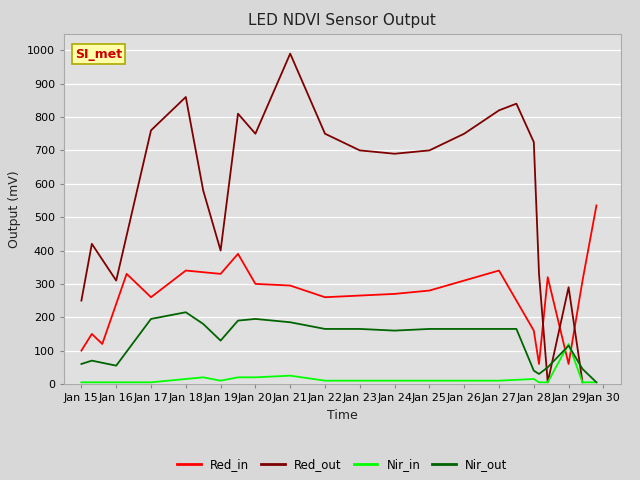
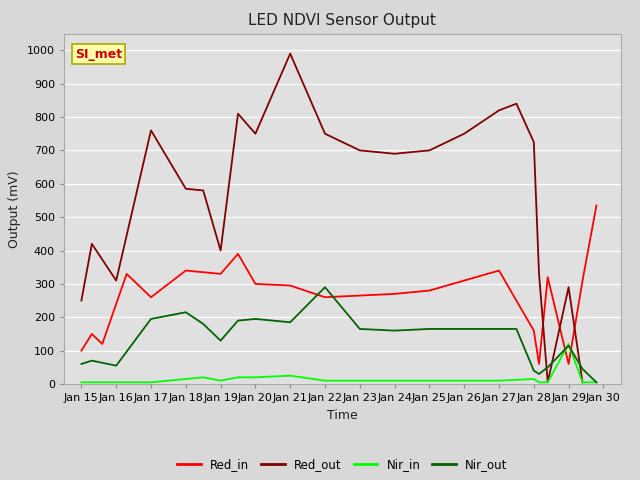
Red_out/Jan 18: 860 -> 585
Nir_out/Jan 22: 165 -> 290
